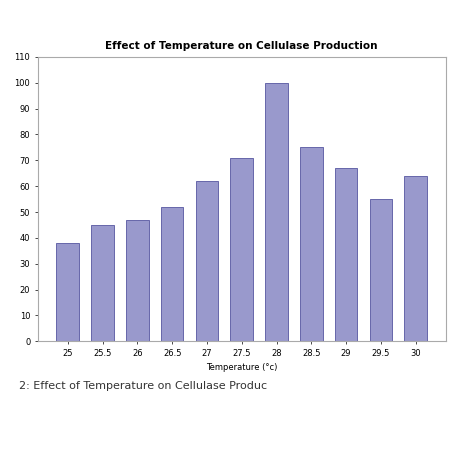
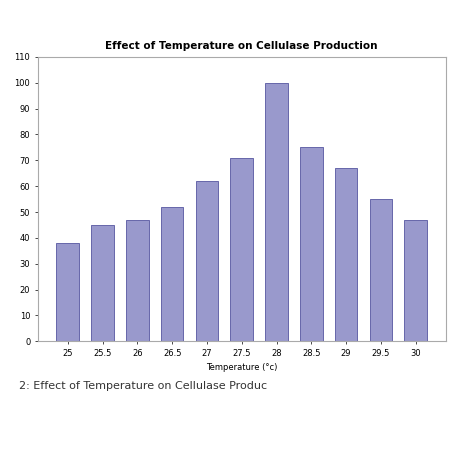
30: 64 -> 47
